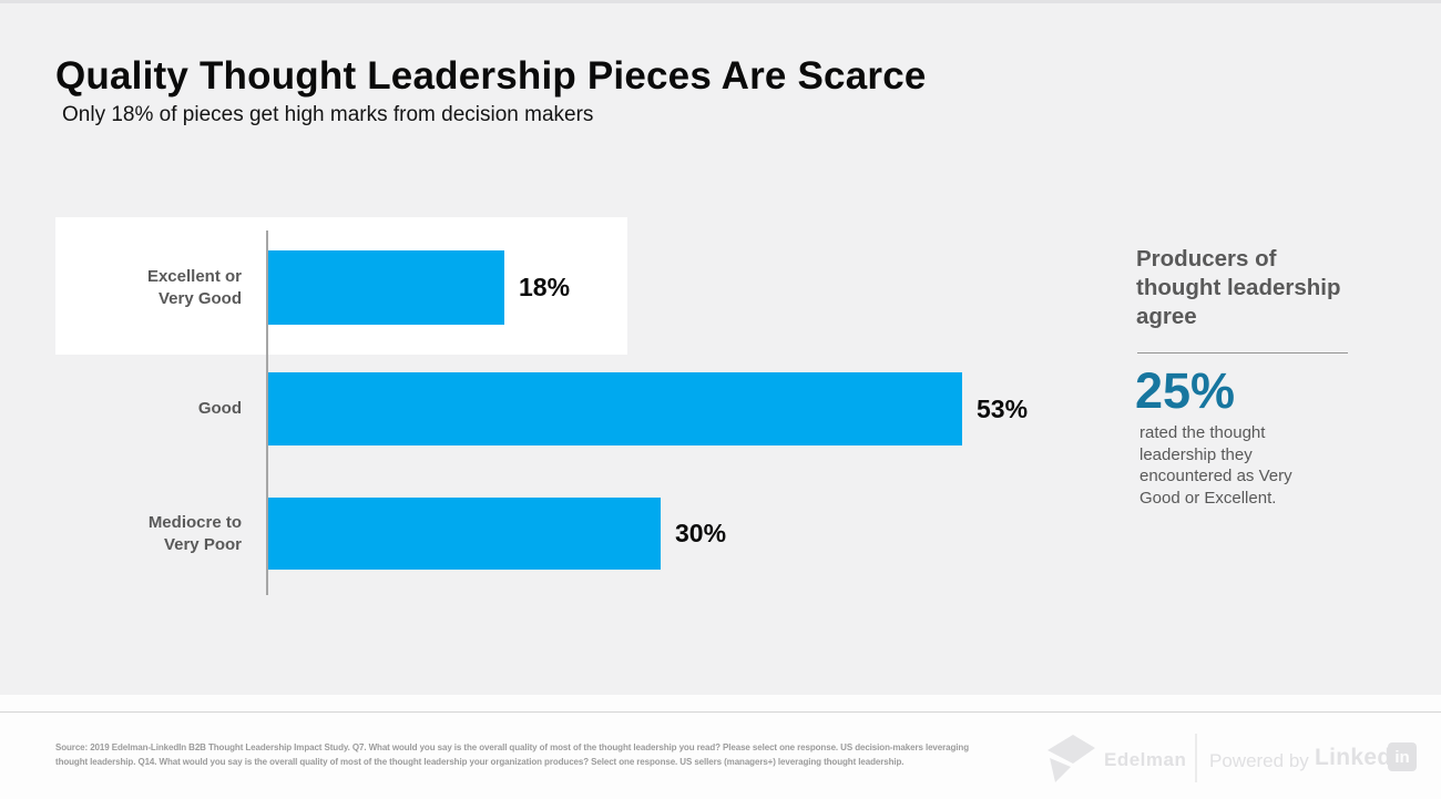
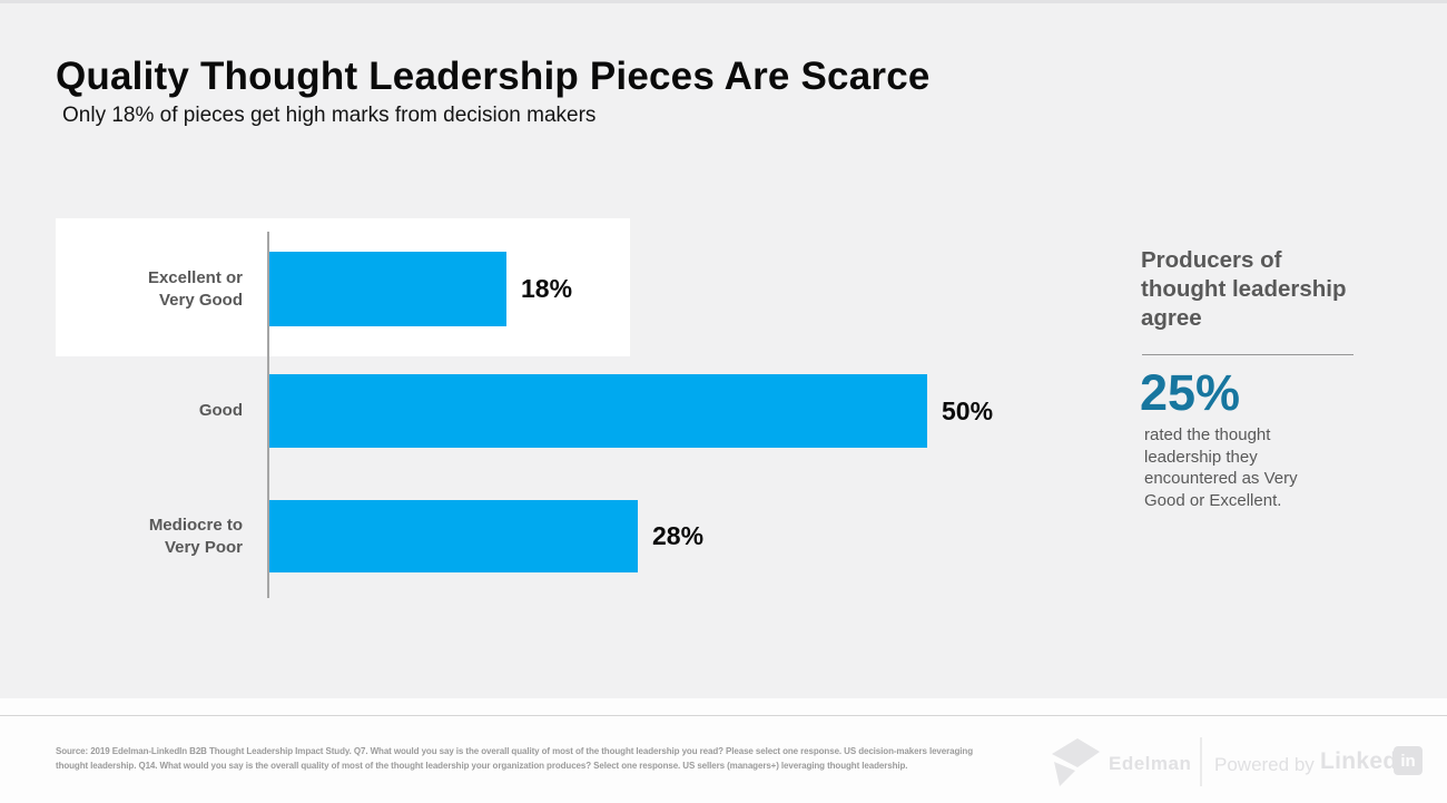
Good: 53% -> 50%
Mediocre to Very Poor: 30% -> 28%
